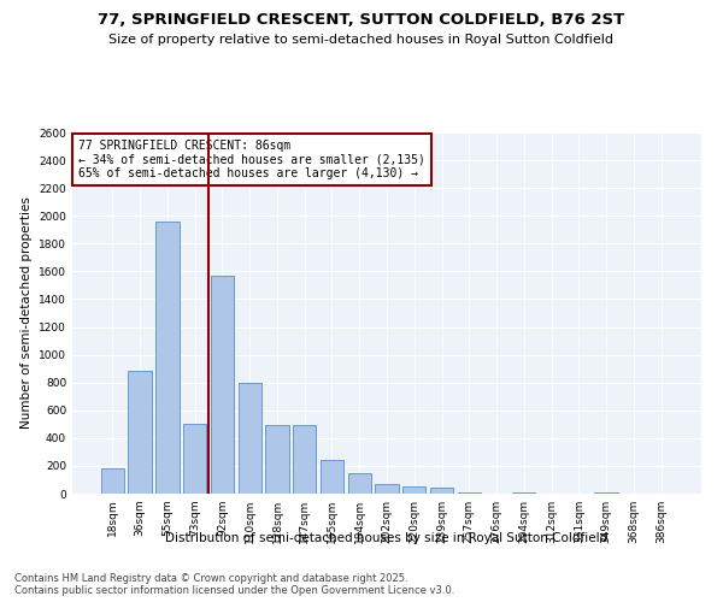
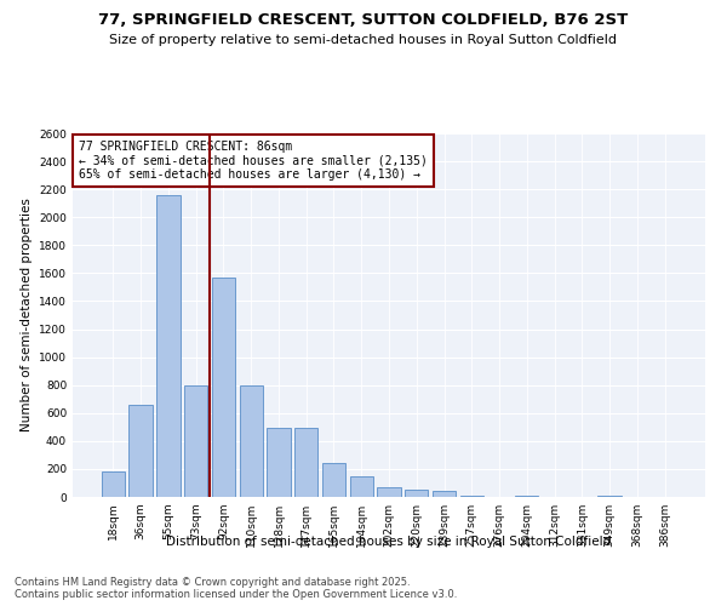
36sqm: 880 -> 660
55sqm: 1960 -> 2160
73sqm: 500 -> 800
